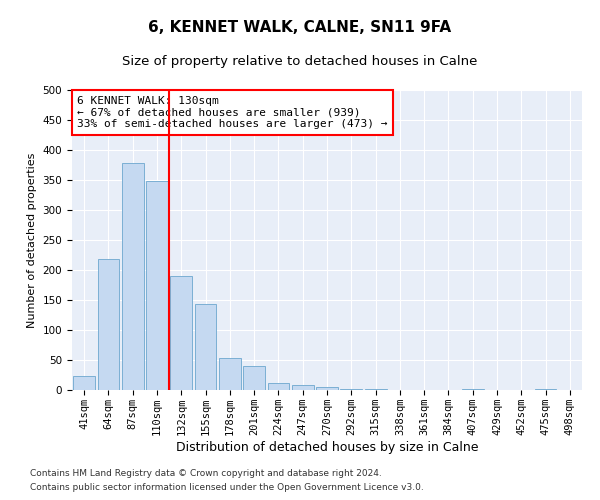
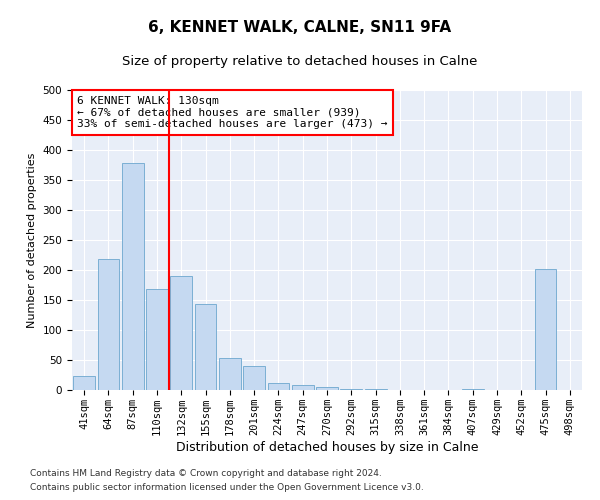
110sqm: 348 -> 168
475sqm: 2 -> 202
